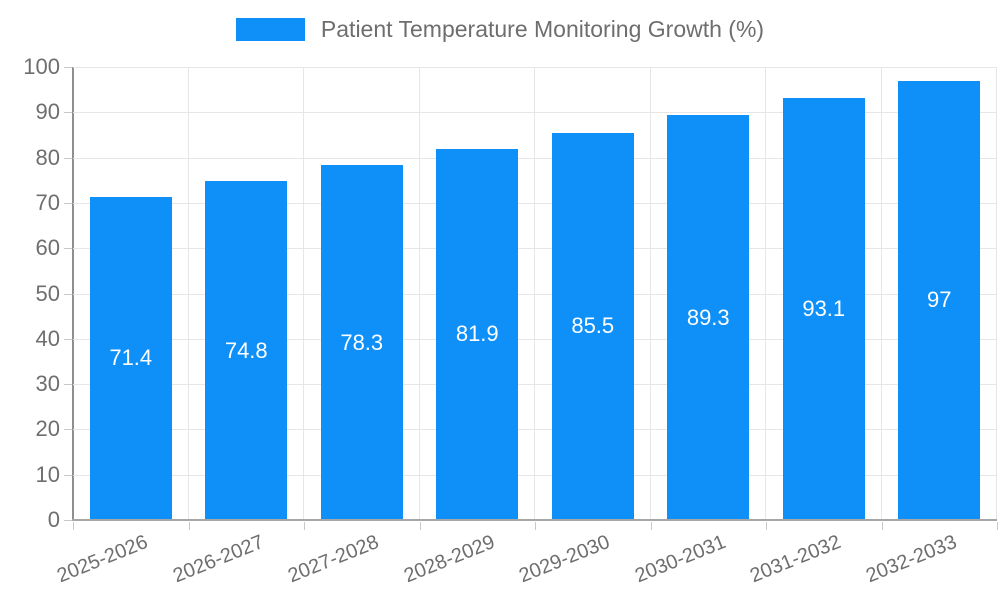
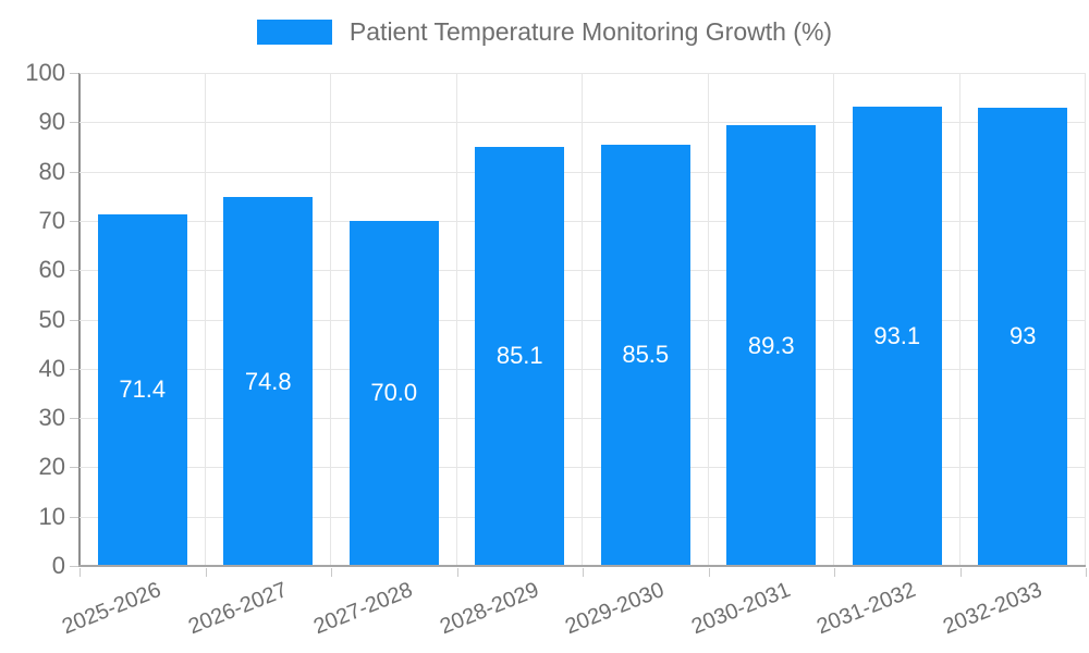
2027-2028: 78.3 -> 70.0
2028-2029: 81.9 -> 85.1
2032-2033: 97 -> 93
